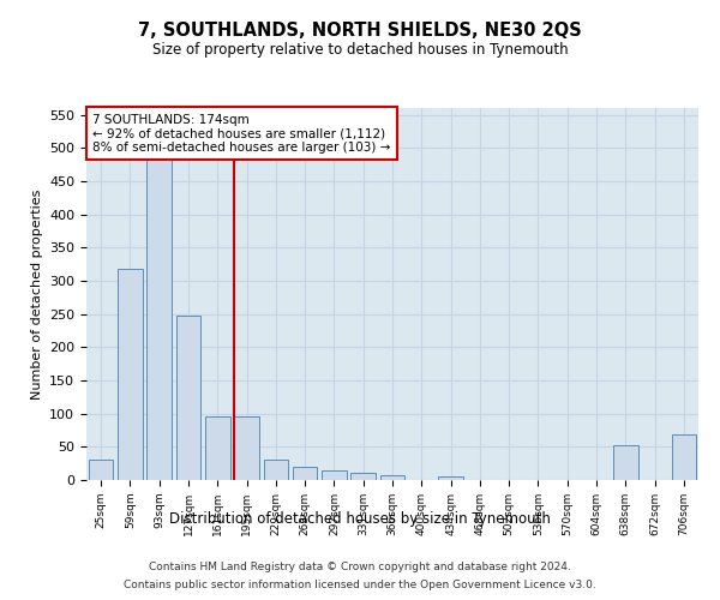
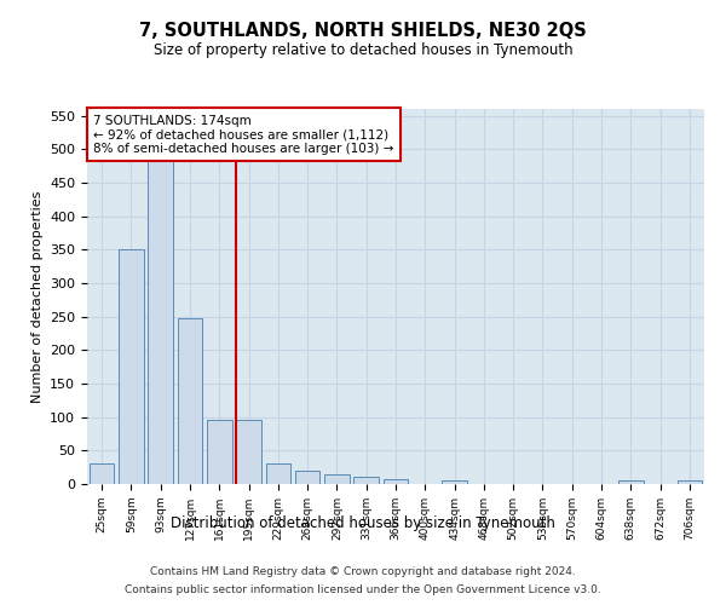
59sqm: 318 -> 350
638sqm: 52 -> 5
706sqm: 68 -> 5
